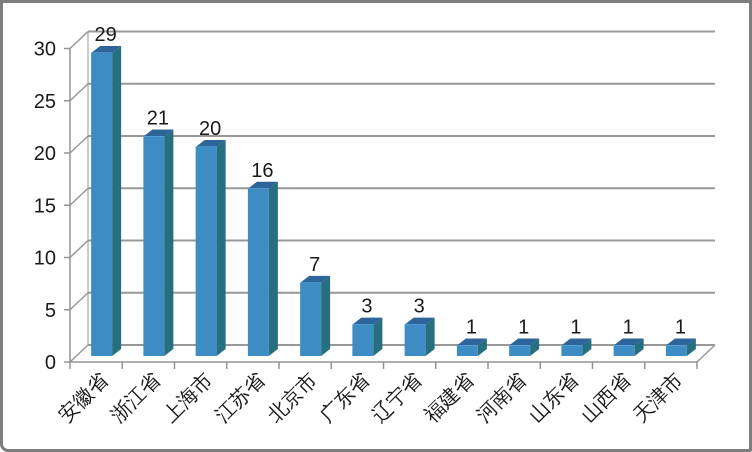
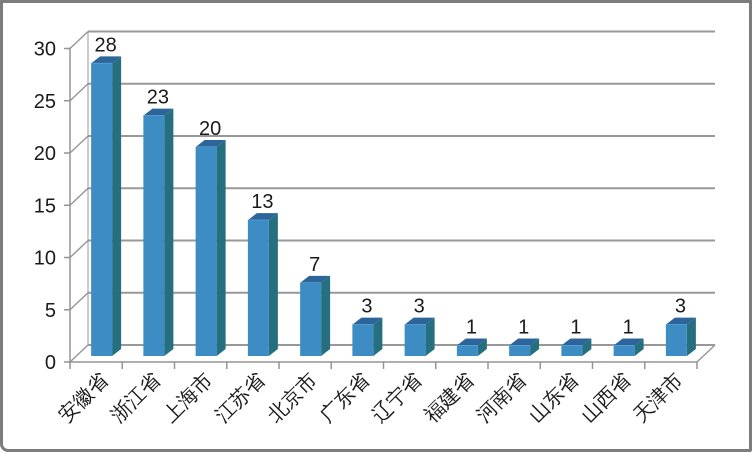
安徽省: 29 -> 28
浙江省: 21 -> 23
江苏省: 16 -> 13
天津市: 1 -> 3
